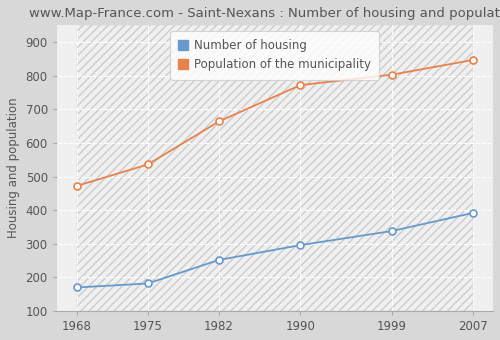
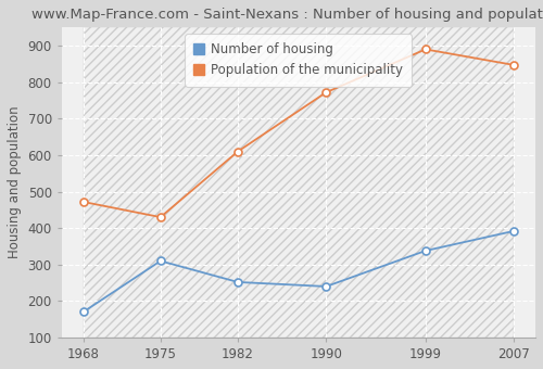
Number of housing/1975: 182 -> 310
Population of the municipality/1975: 536 -> 430
Population of the municipality/1982: 664 -> 610
Number of housing/1990: 296 -> 240
Population of the municipality/1999: 803 -> 890
